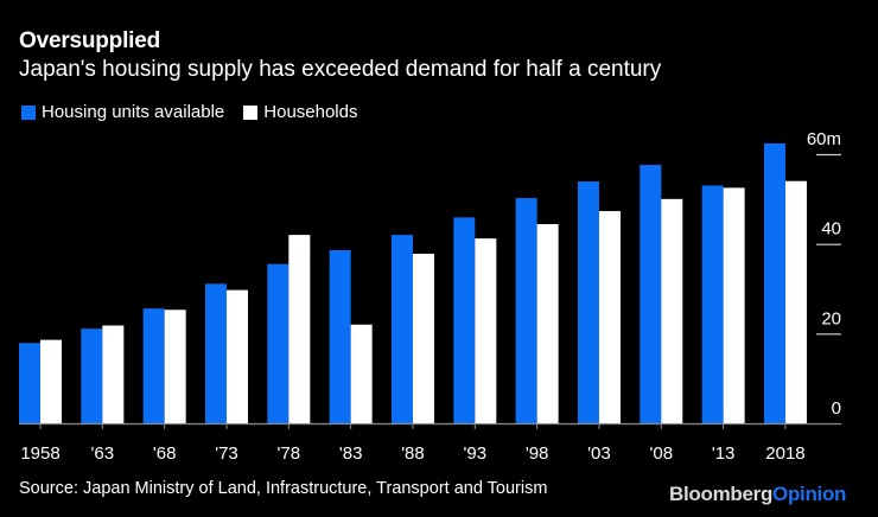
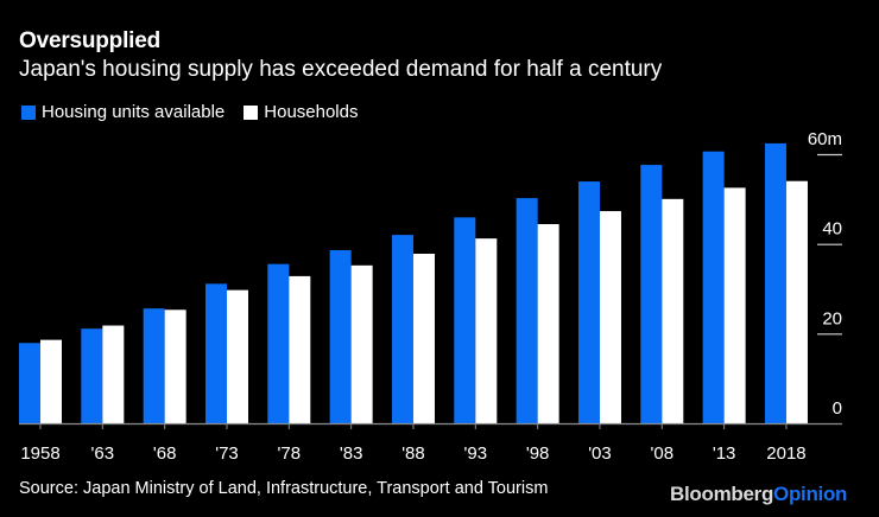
Households/'78: 42m -> 33m
Households/'83: 22m -> 35m
Housing units available/'13: 53m -> 61m
